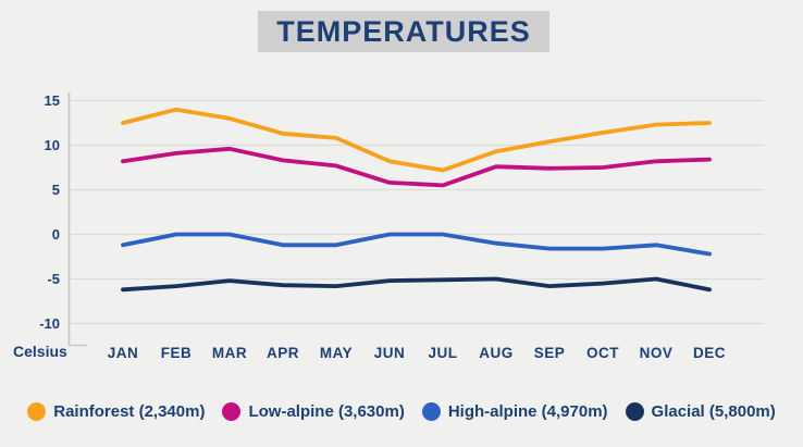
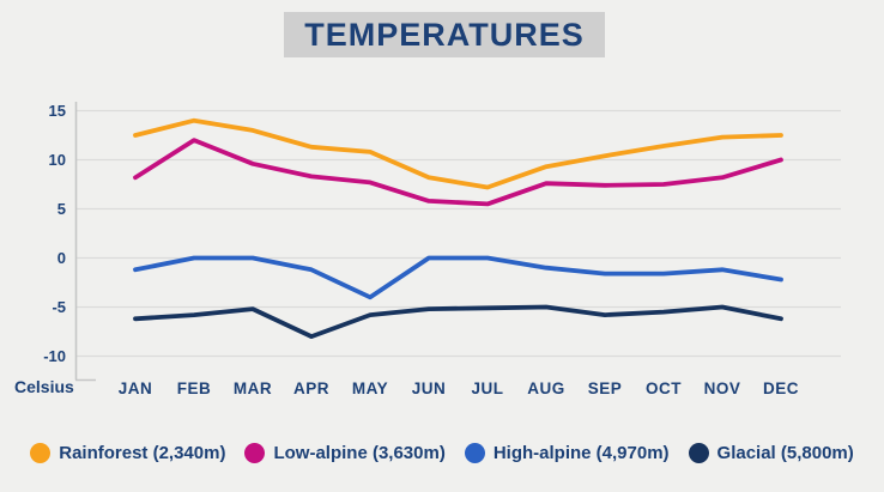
Low-alpine (3,630m)/FEB: 9 -> 12
Glacial (5,800m)/APR: -6 -> -8
High-alpine (4,970m)/MAY: -1 -> -4
Low-alpine (3,630m)/DEC: 8 -> 10
